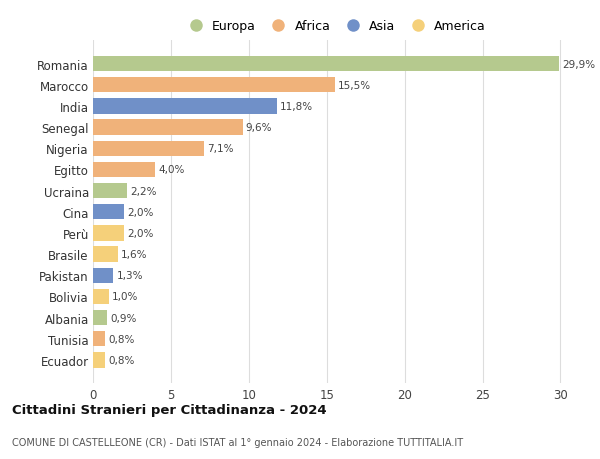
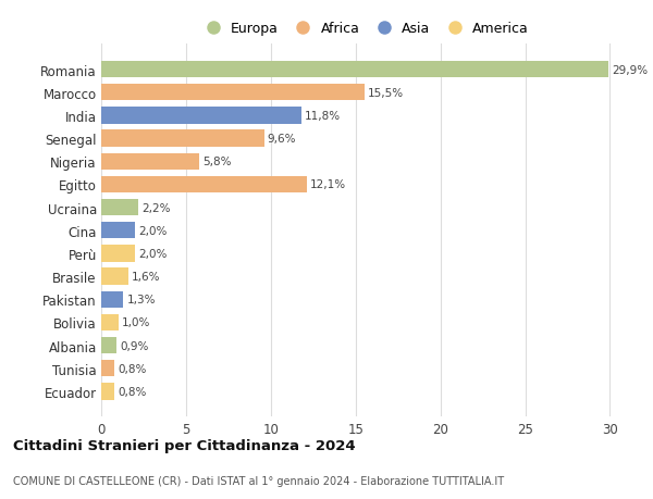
Nigeria: 7,1% -> 5,8%
Egitto: 4,0% -> 12,1%
